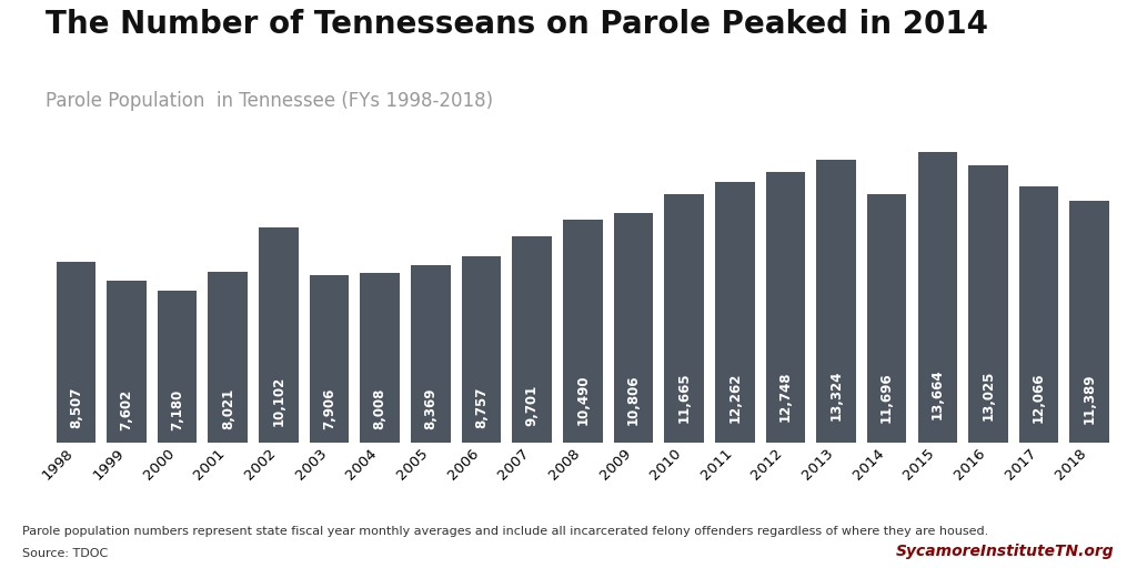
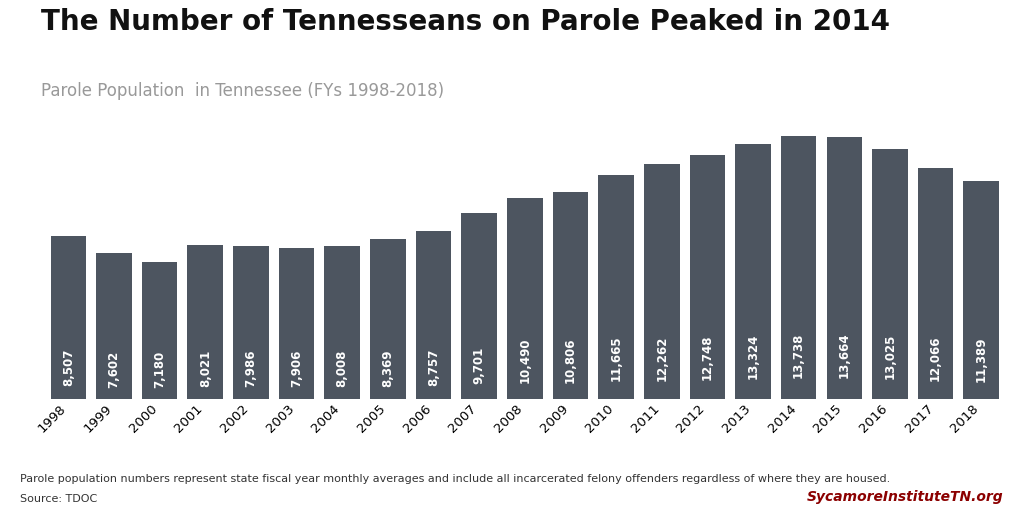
2002: 10,102 -> 7,986
2014: 11,696 -> 13,738
